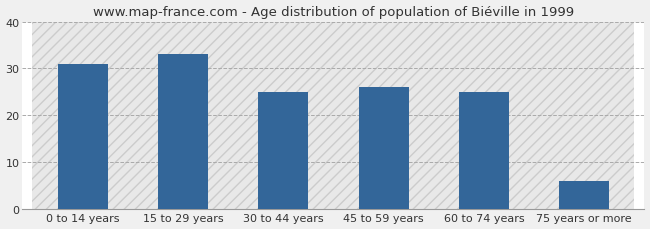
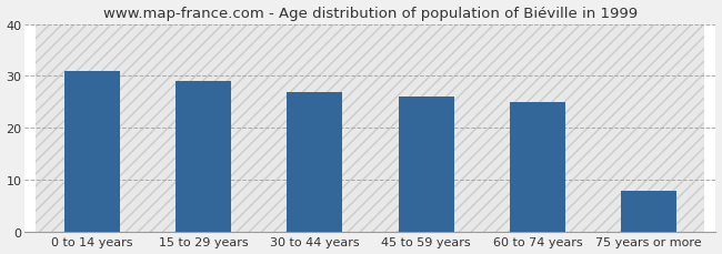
15 to 29 years: 33 -> 29
30 to 44 years: 25 -> 27
75 years or more: 6 -> 8
